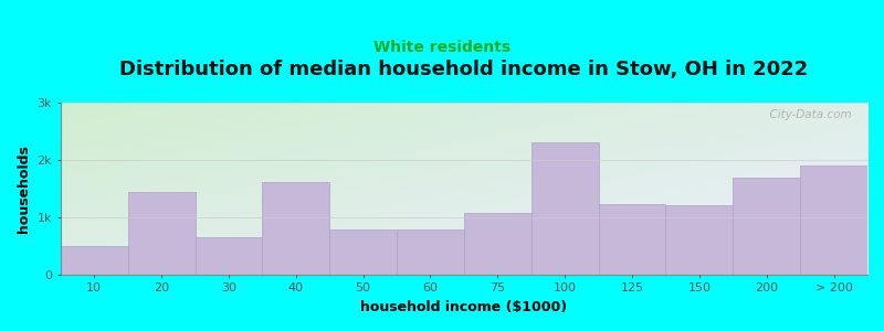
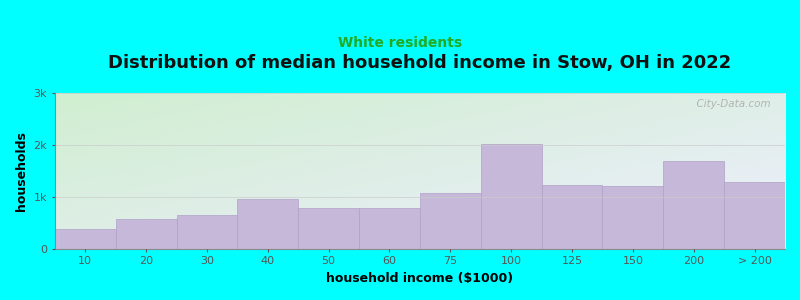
10: 0.50k -> 0.38k
20: 1.44k -> 0.58k
40: 1.62k -> 0.95k
100: 2.30k -> 2.02k
> 200: 1.90k -> 1.28k
